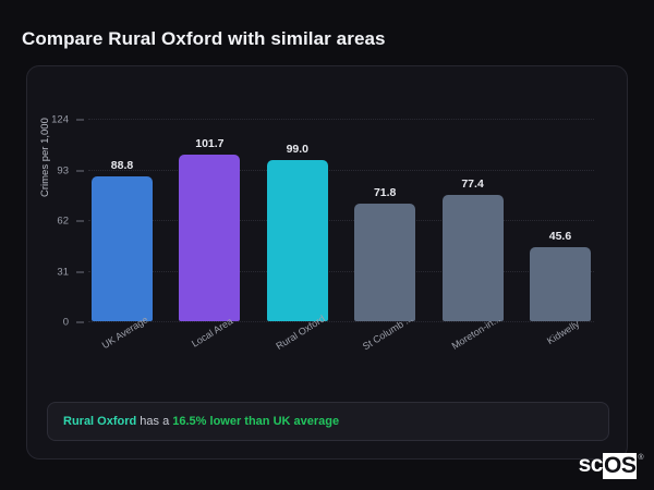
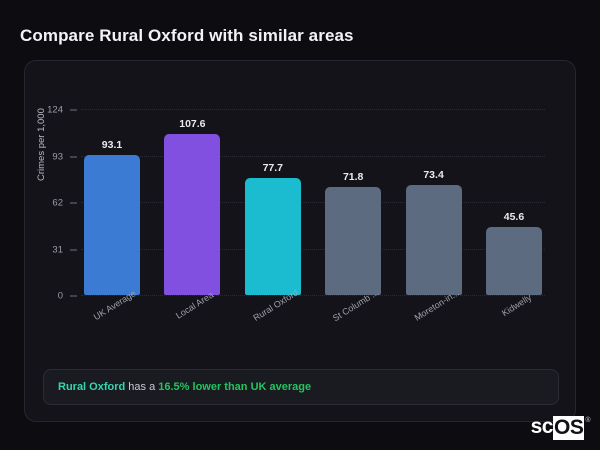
UK Average: 88.8 -> 93.1
Local Area: 101.7 -> 107.6
Rural Oxford: 99.0 -> 77.7
Moreton-in...: 77.4 -> 73.4
